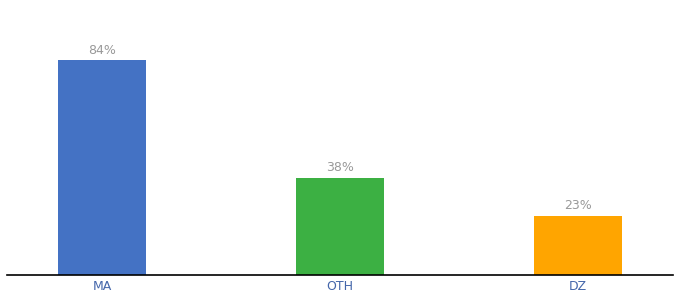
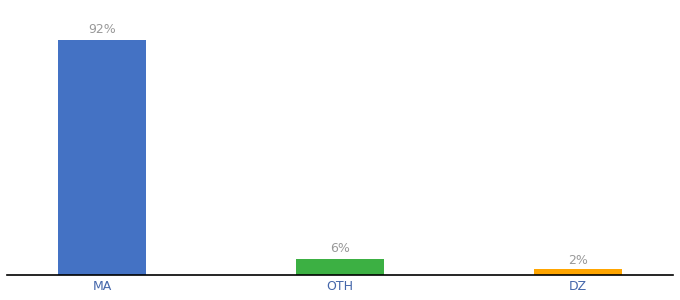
MA: 84% -> 92%
OTH: 38% -> 6%
DZ: 23% -> 2%
